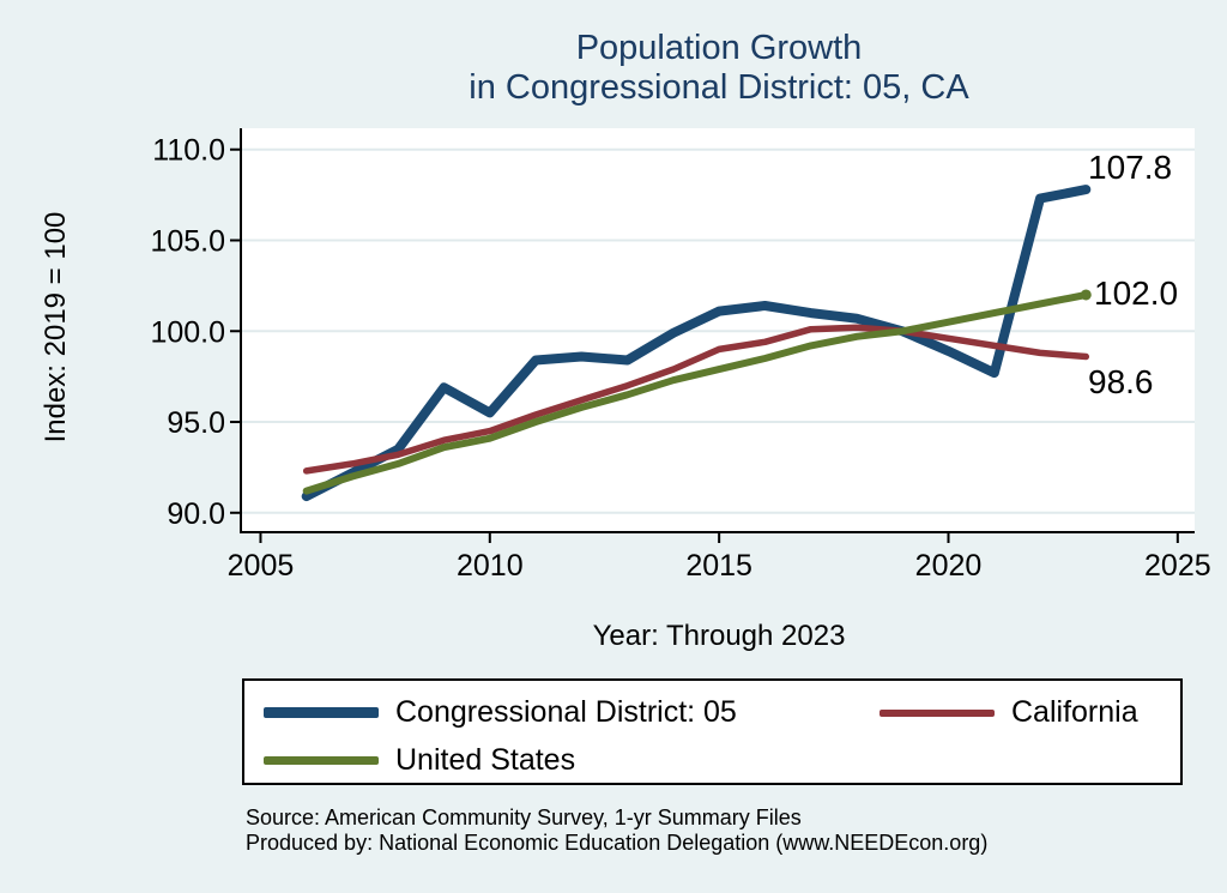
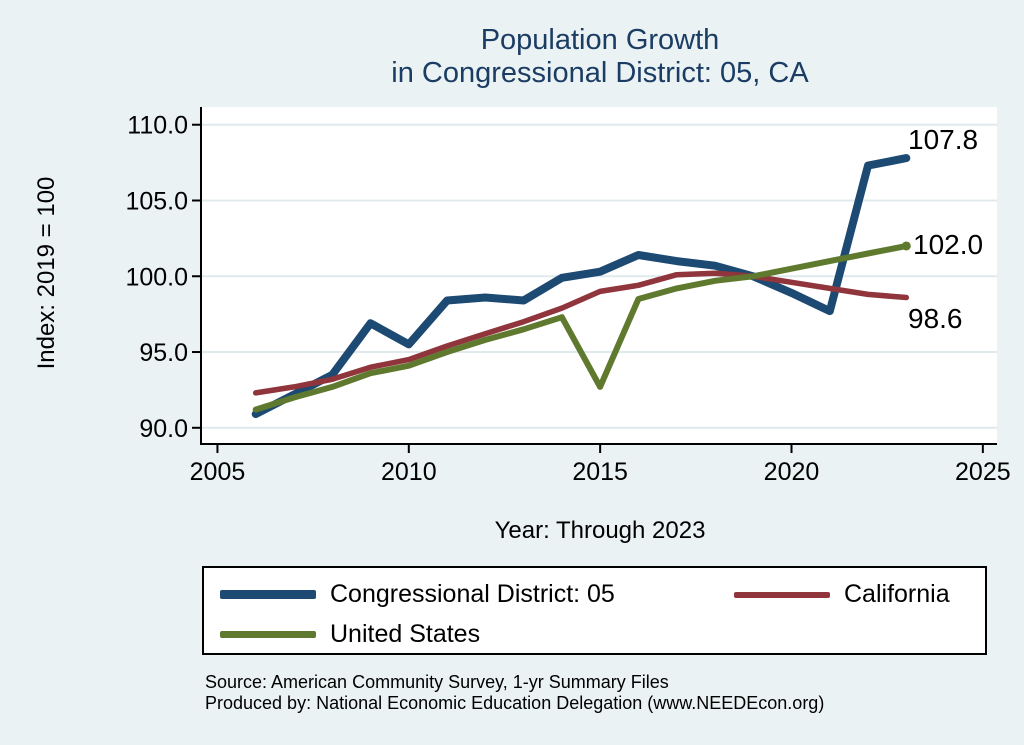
Congressional District: 05/2015: 101.1 -> 100.3
United States/2015: 97.9 -> 92.7
